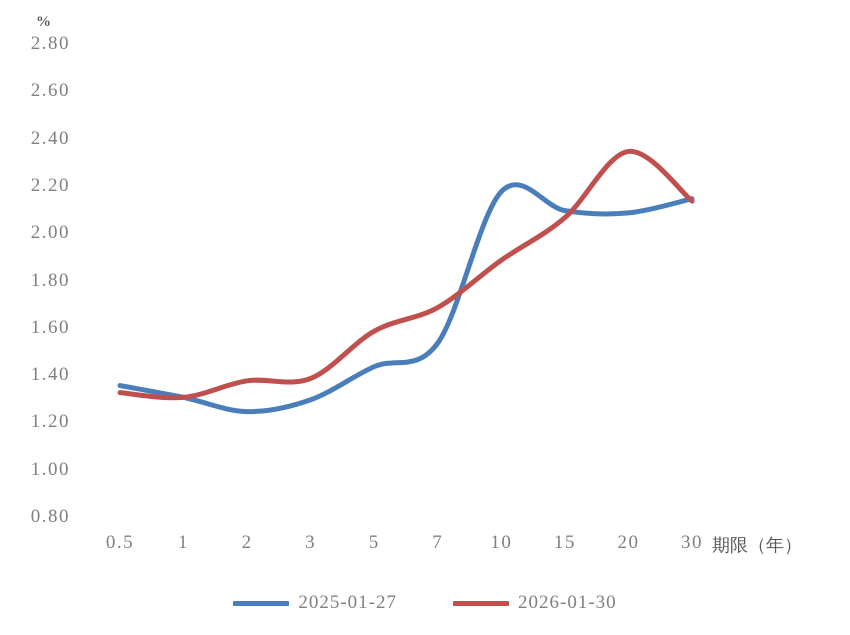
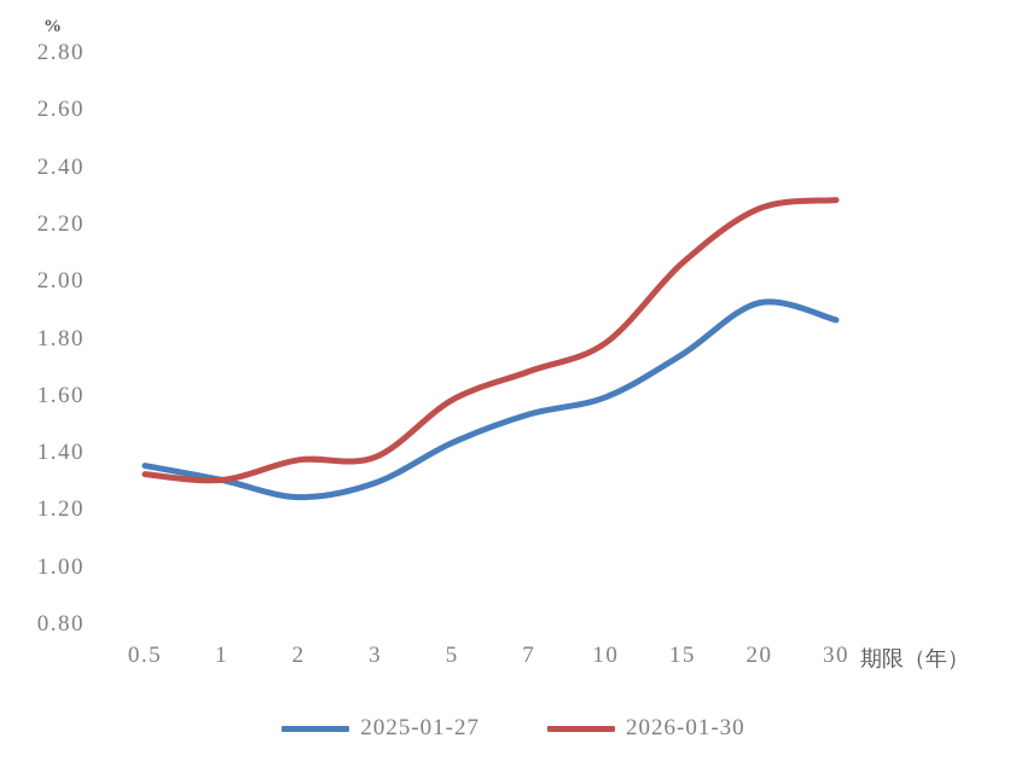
2025-01-27/10: 2.18 -> 1.60
2026-01-30/10: 1.89 -> 1.79
2025-01-27/15: 2.10 -> 1.75
2025-01-27/20: 2.09 -> 1.93
2026-01-30/20: 2.35 -> 2.26
2025-01-27/30: 2.15 -> 1.87
2026-01-30/30: 2.14 -> 2.29
